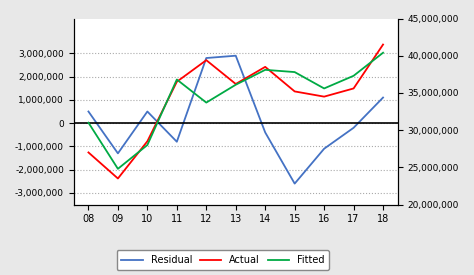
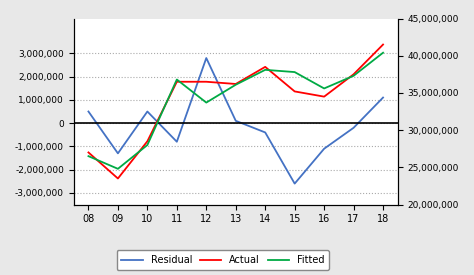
Fitted/08: 31,000,000 -> 26,500,000
Actual/12: 39,400,000 -> 36,500,000
Residual/13: 2,900,000 -> 100,000
Actual/17: 35,600,000 -> 37,500,000
